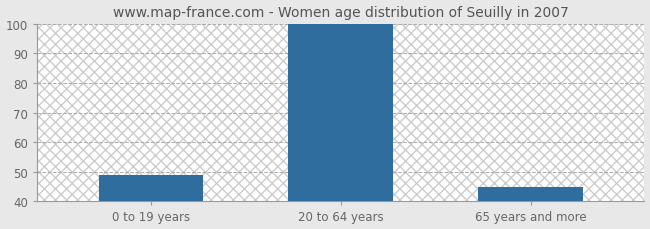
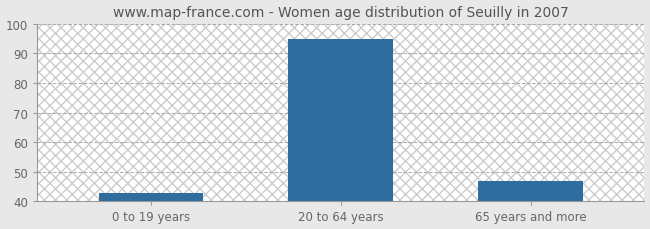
0 to 19 years: 49 -> 43
20 to 64 years: 100 -> 95
65 years and more: 45 -> 47
